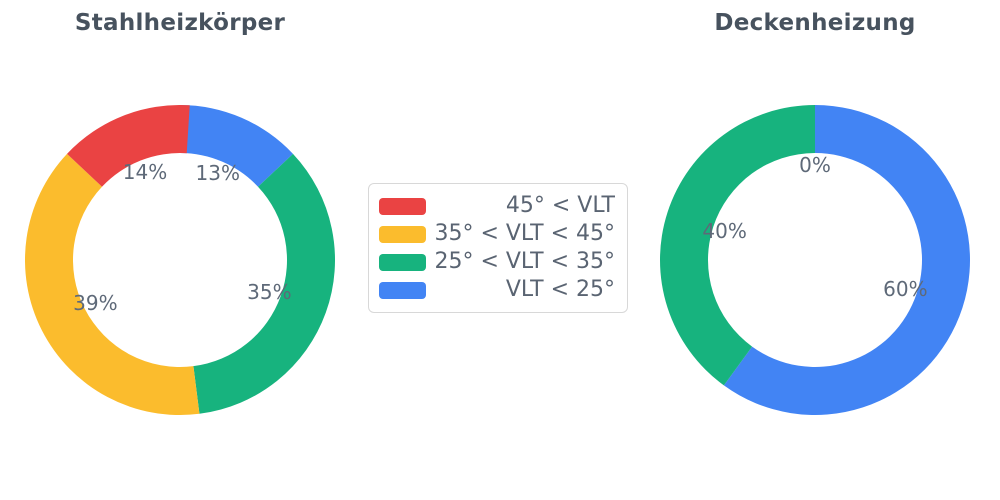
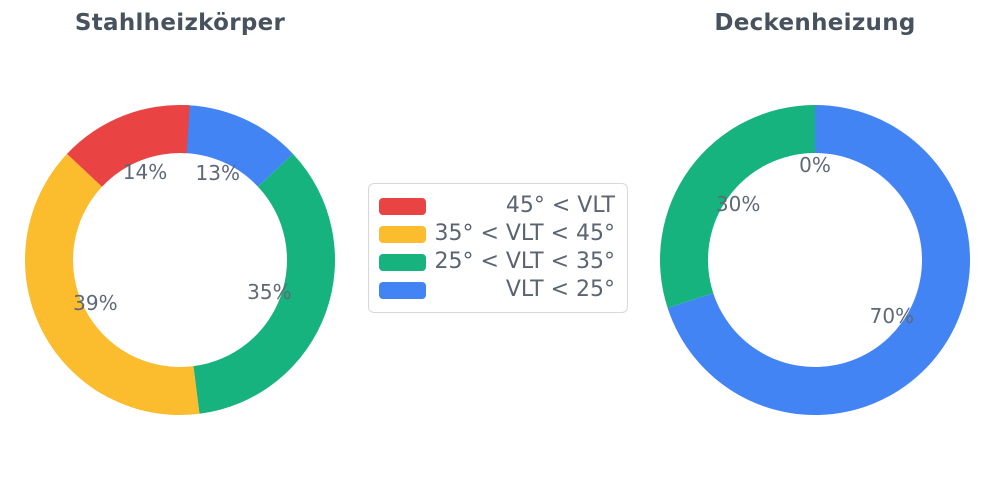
Deckenheizung/VLT < 25°: 60% -> 70%
Deckenheizung/25° < VLT < 35°: 40% -> 30%
